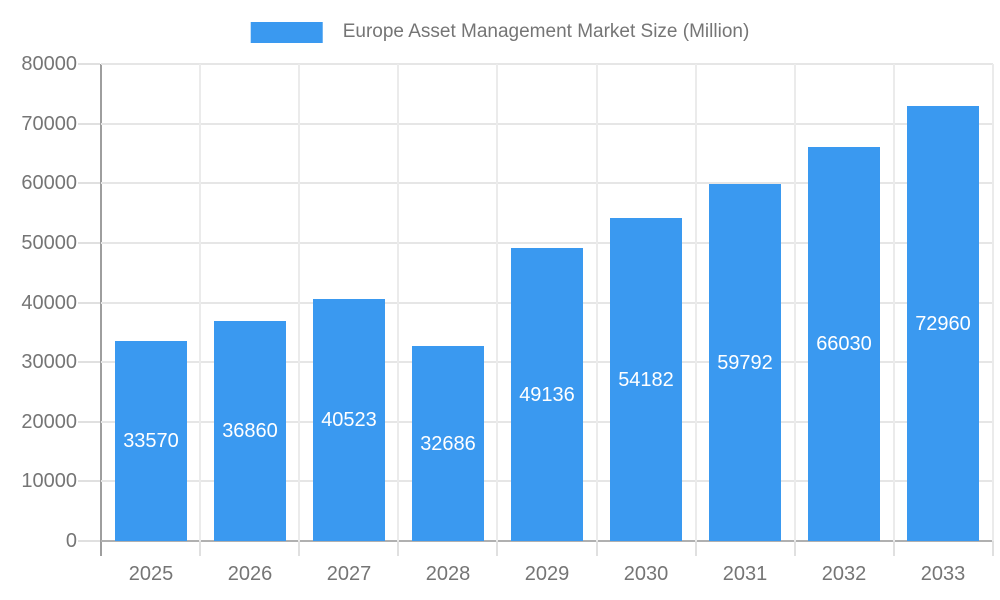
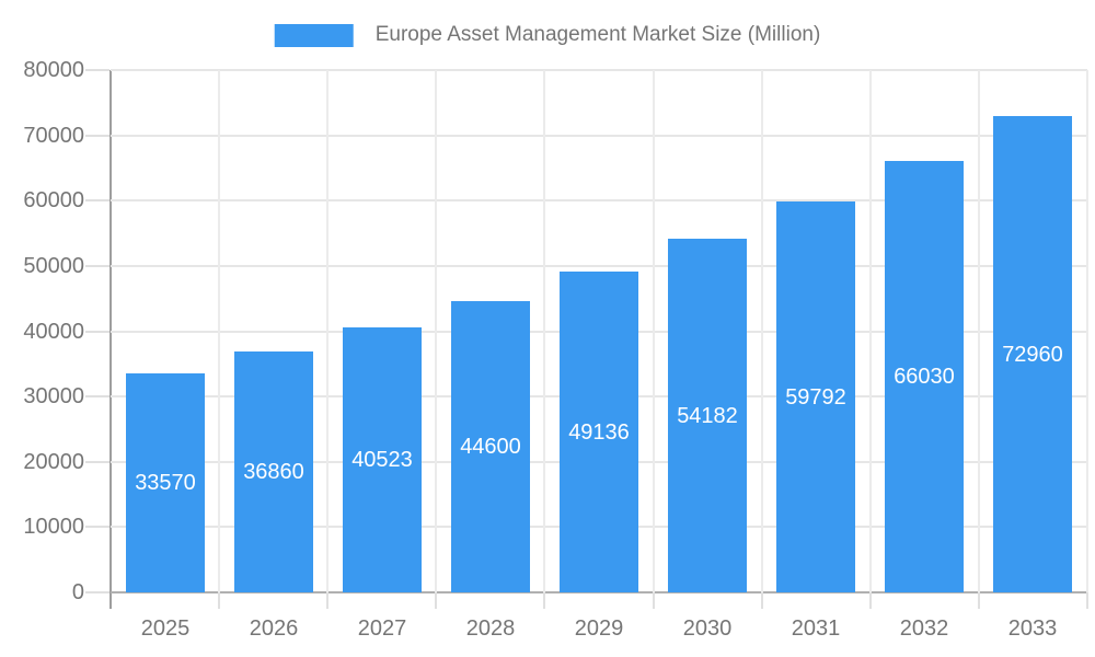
2028: 32686 -> 44600
